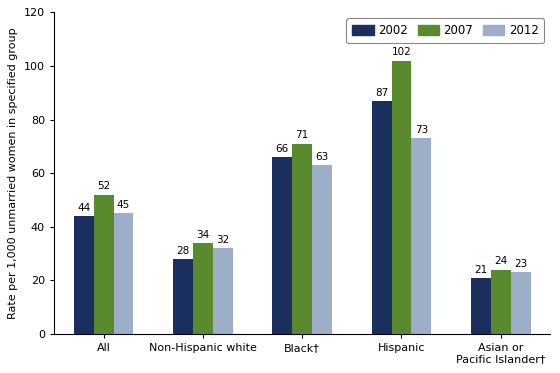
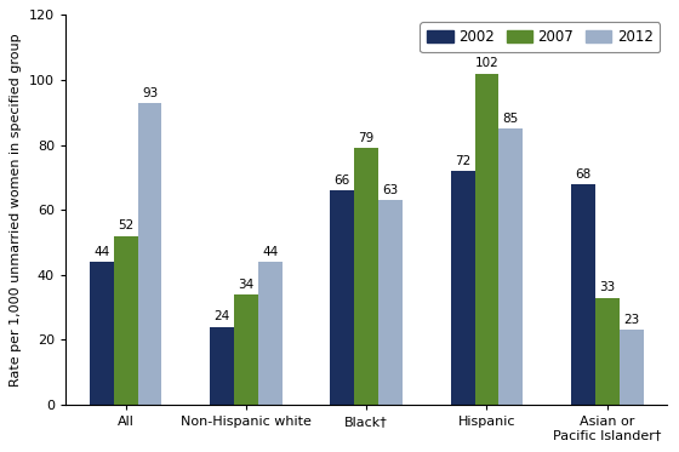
2012/All: 45 -> 93
2002/Non-Hispanic white: 28 -> 24
2012/Non-Hispanic white: 32 -> 44
2007/Black†: 71 -> 79
2002/Hispanic: 87 -> 72
2012/Hispanic: 73 -> 85
2002/Asian or Pacific Islander†: 21 -> 68
2007/Asian or Pacific Islander†: 24 -> 33
